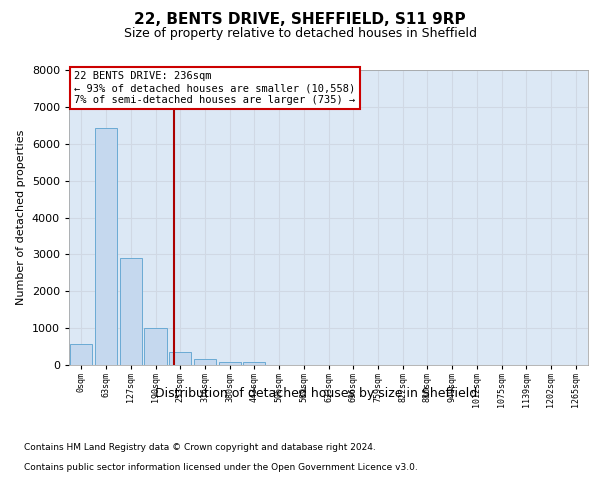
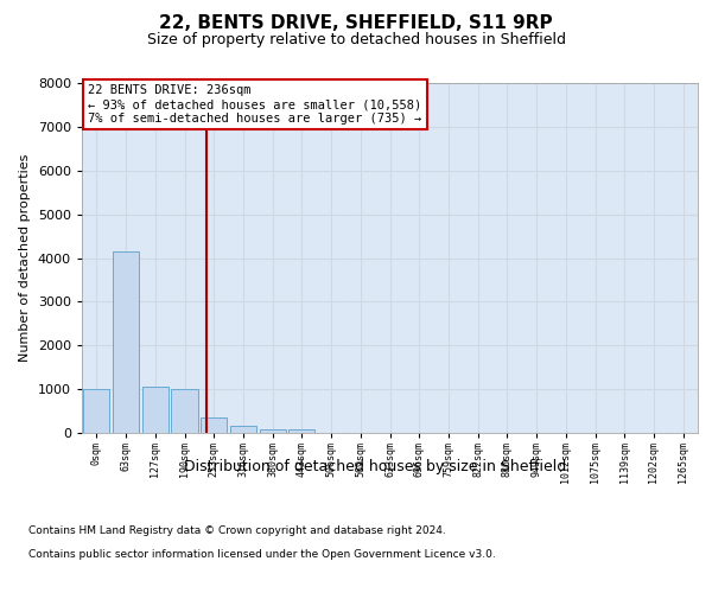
0sqm: 570 -> 1000
63sqm: 6430 -> 4150
127sqm: 2900 -> 1050
